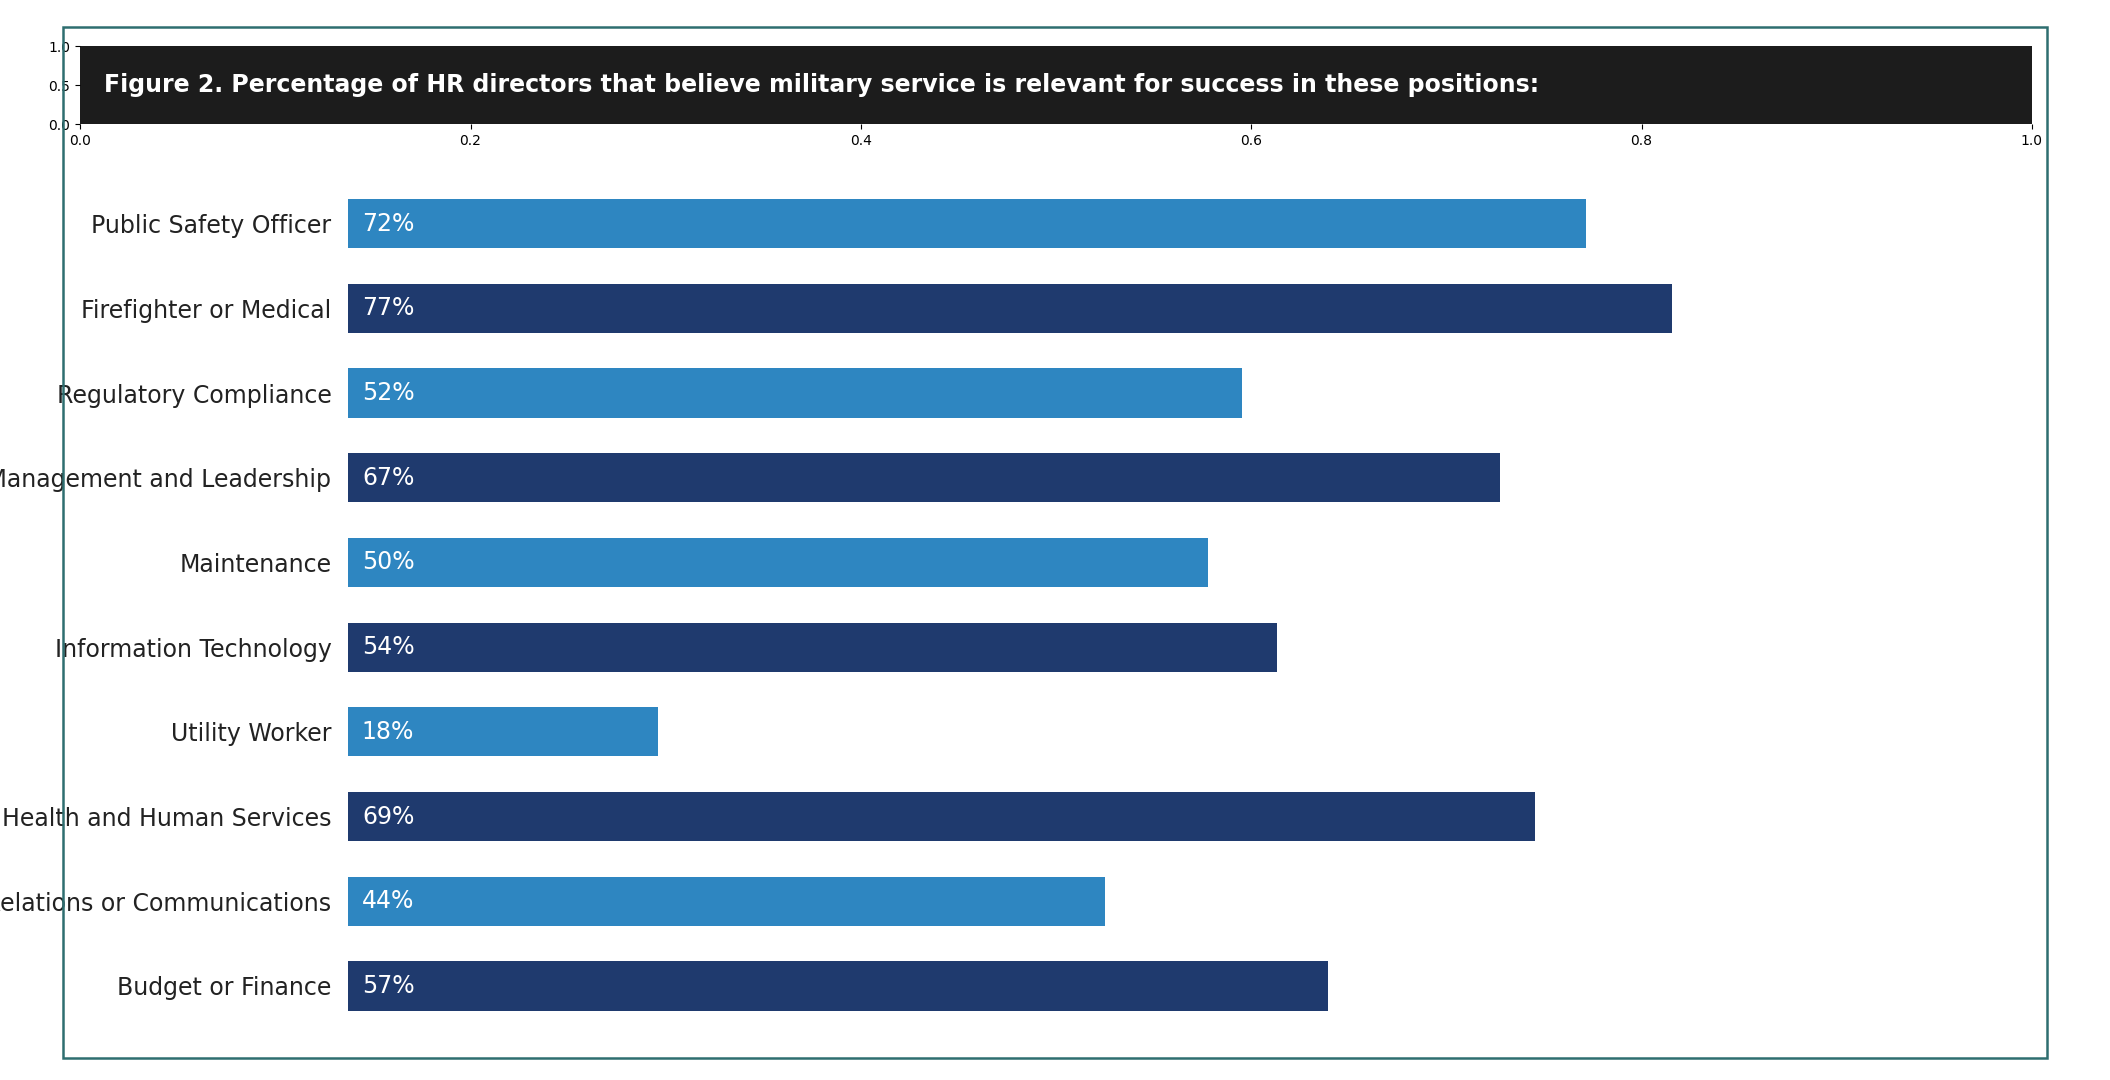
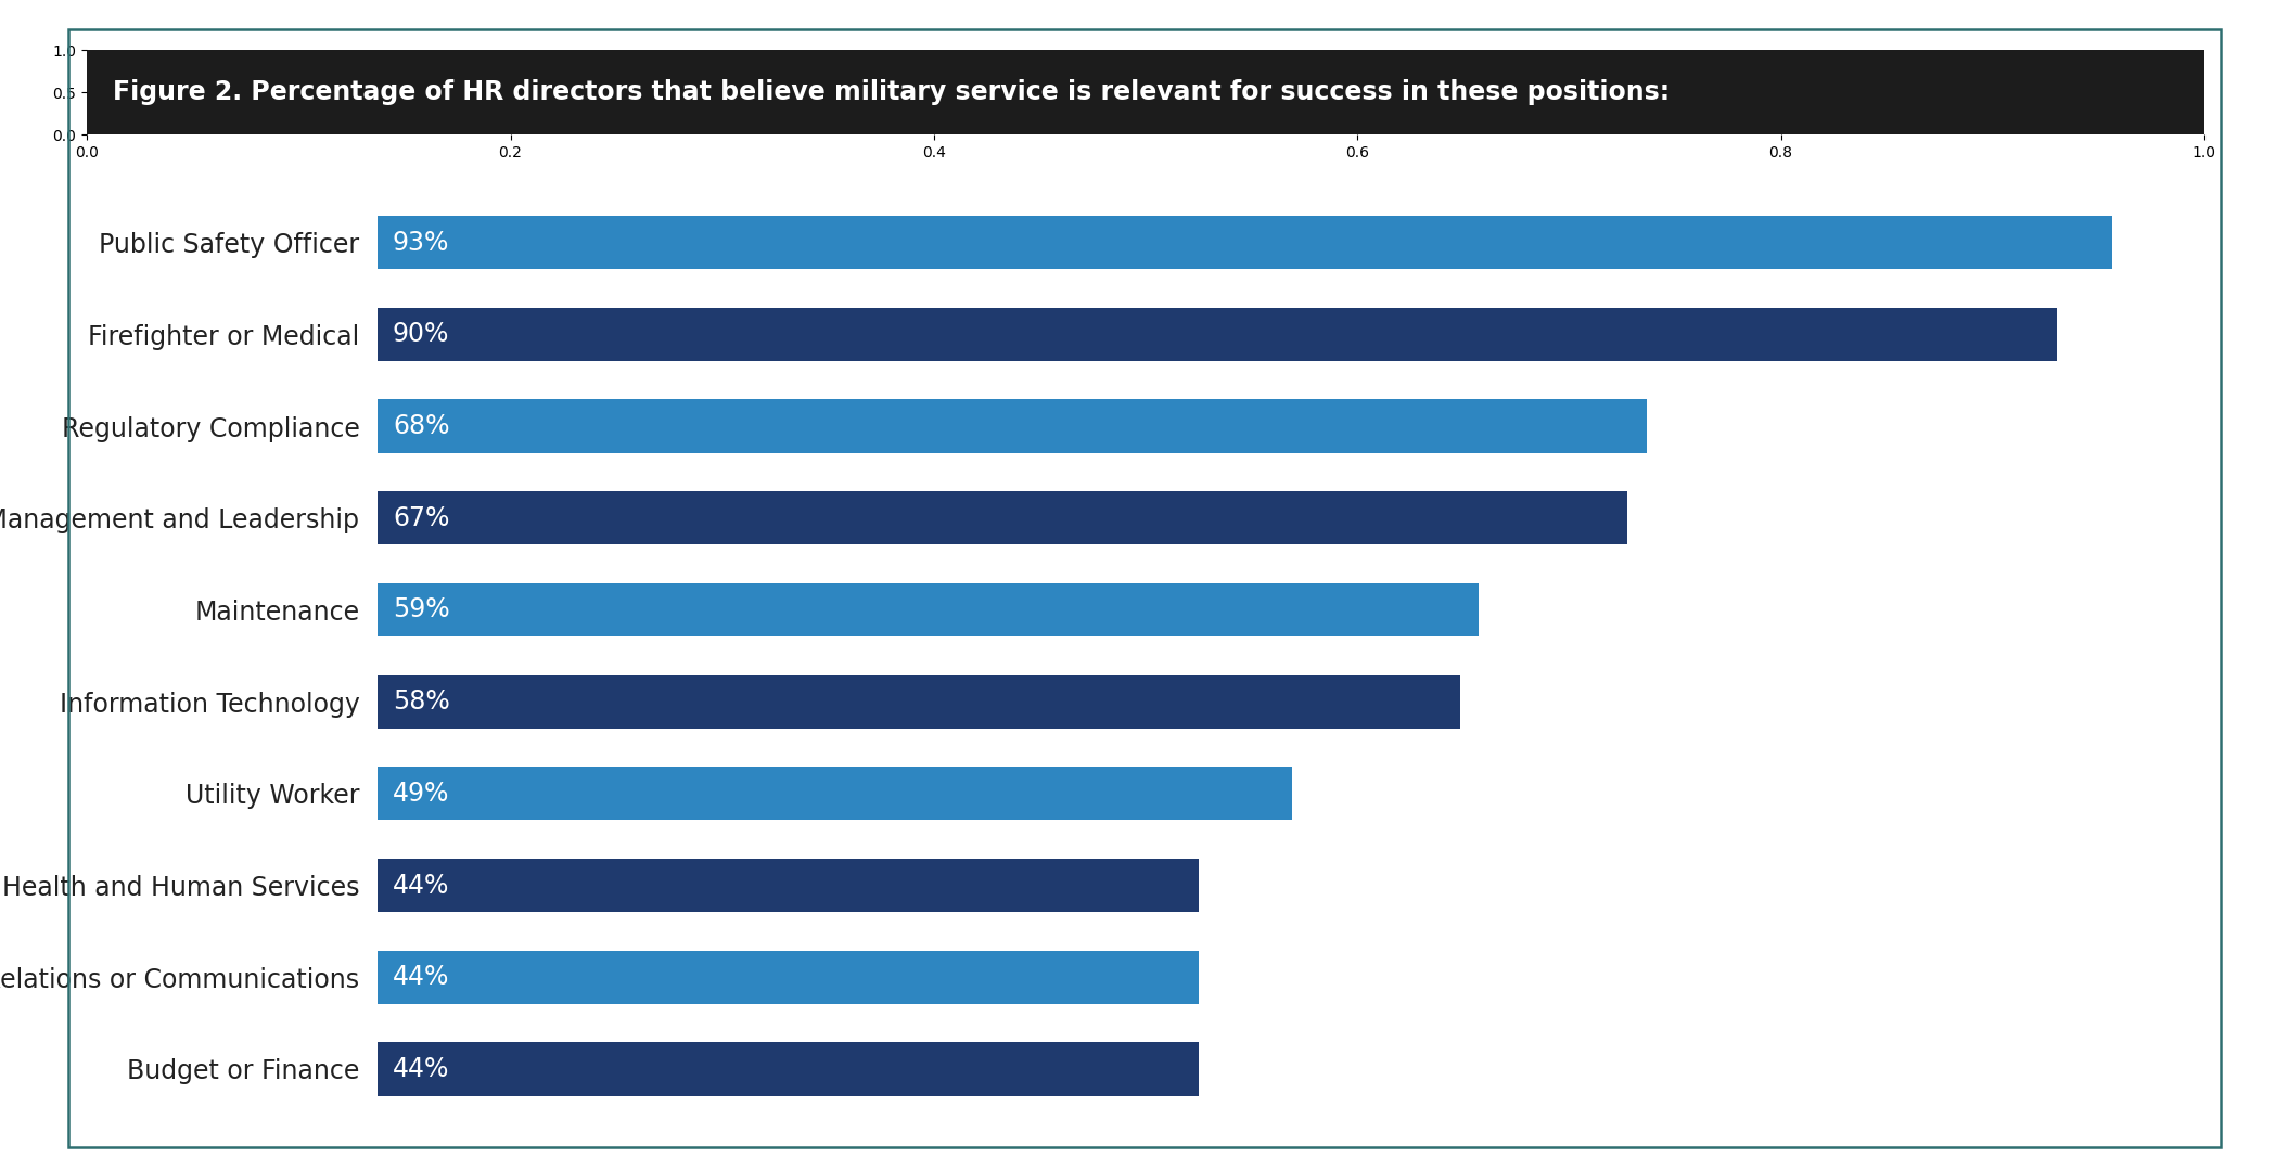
Public Safety Officer: 72% -> 93%
Firefighter or Medical: 77% -> 90%
Regulatory Compliance: 52% -> 68%
Maintenance: 50% -> 59%
Information Technology: 54% -> 58%
Utility Worker: 18% -> 49%
Health and Human Services: 69% -> 44%
Budget or Finance: 57% -> 44%
